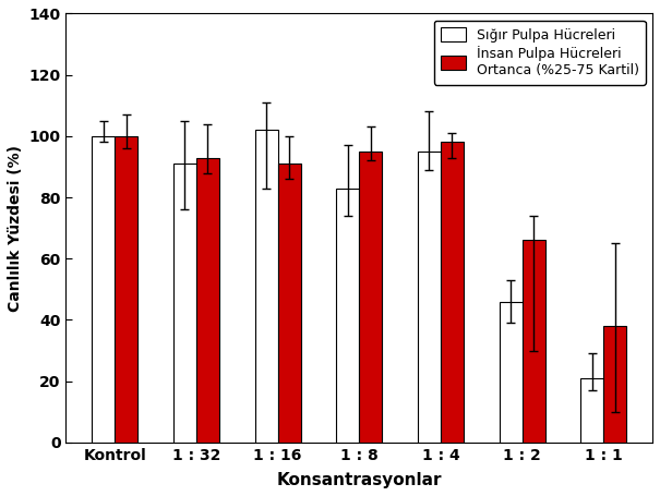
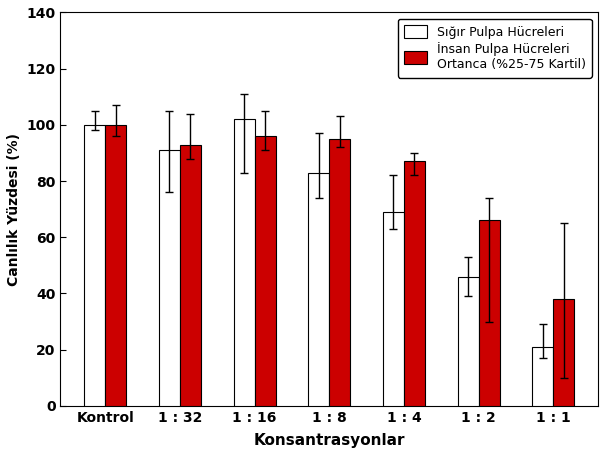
İnsan Pulpa Hücreleri Ortanca (%25-75 Kartil)/1 : 16: 91 -> 96
Sığır Pulpa Hücreleri/1 : 4: 95 -> 69
İnsan Pulpa Hücreleri Ortanca (%25-75 Kartil)/1 : 4: 98 -> 87
